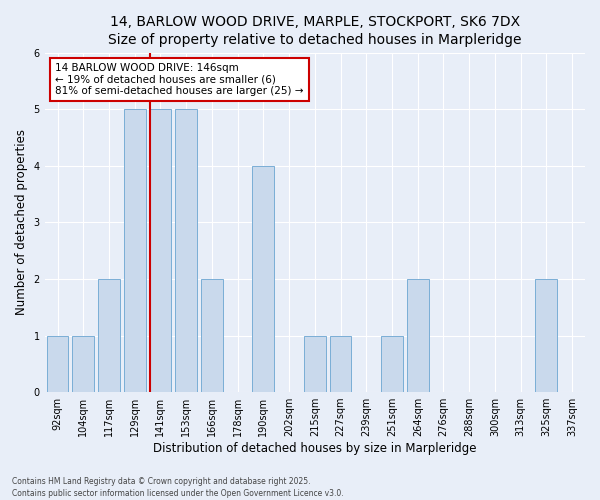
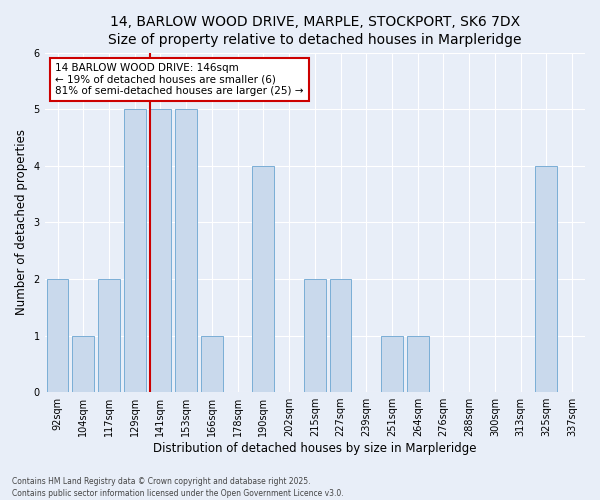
92sqm: 1 -> 2
166sqm: 2 -> 1
215sqm: 1 -> 2
227sqm: 1 -> 2
264sqm: 2 -> 1
325sqm: 2 -> 4
